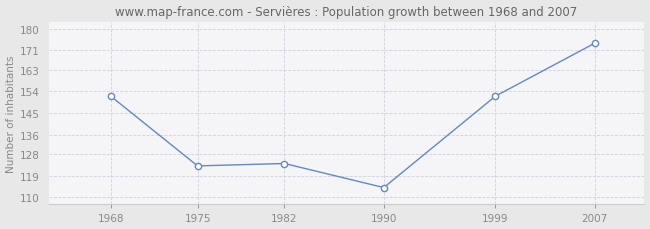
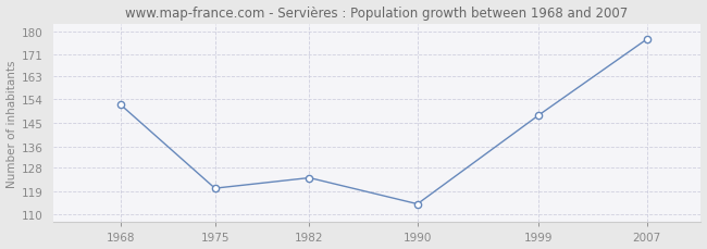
1975: 123 -> 120
1999: 152 -> 148
2007: 174 -> 177
